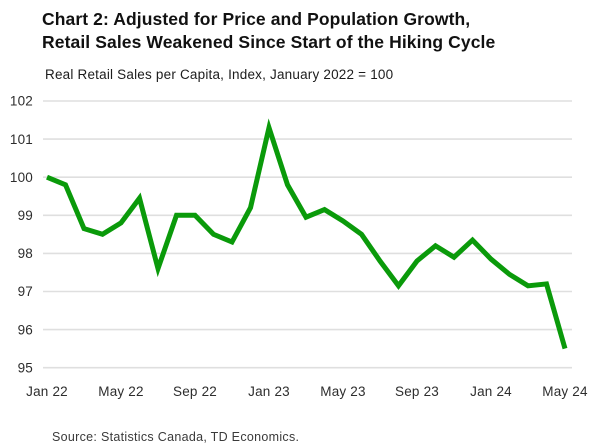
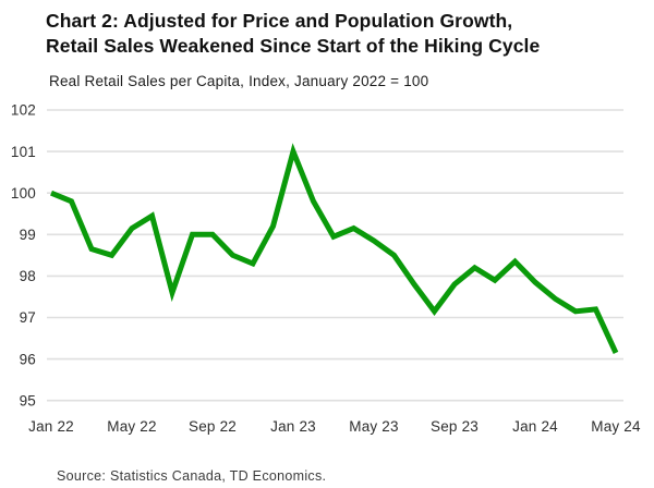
May 22: 98.8 -> 99.2
Jan 23: 101.3 -> 101.0
May 24: 95.5 -> 96.2
